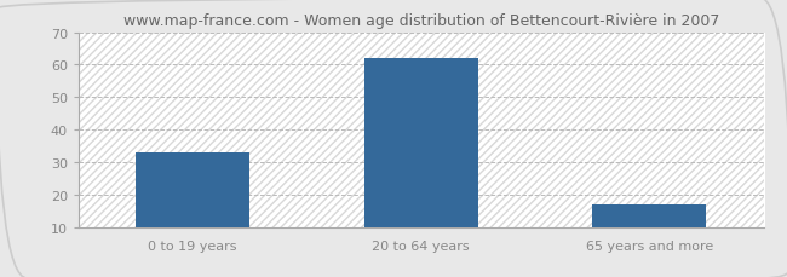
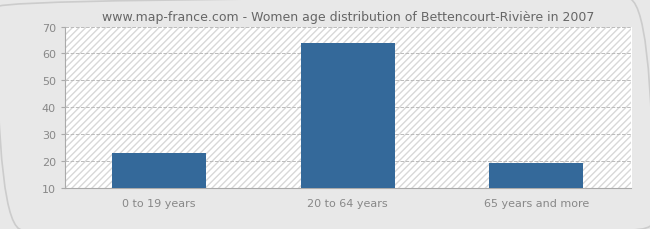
0 to 19 years: 33 -> 23
20 to 64 years: 62 -> 64
65 years and more: 17 -> 19
